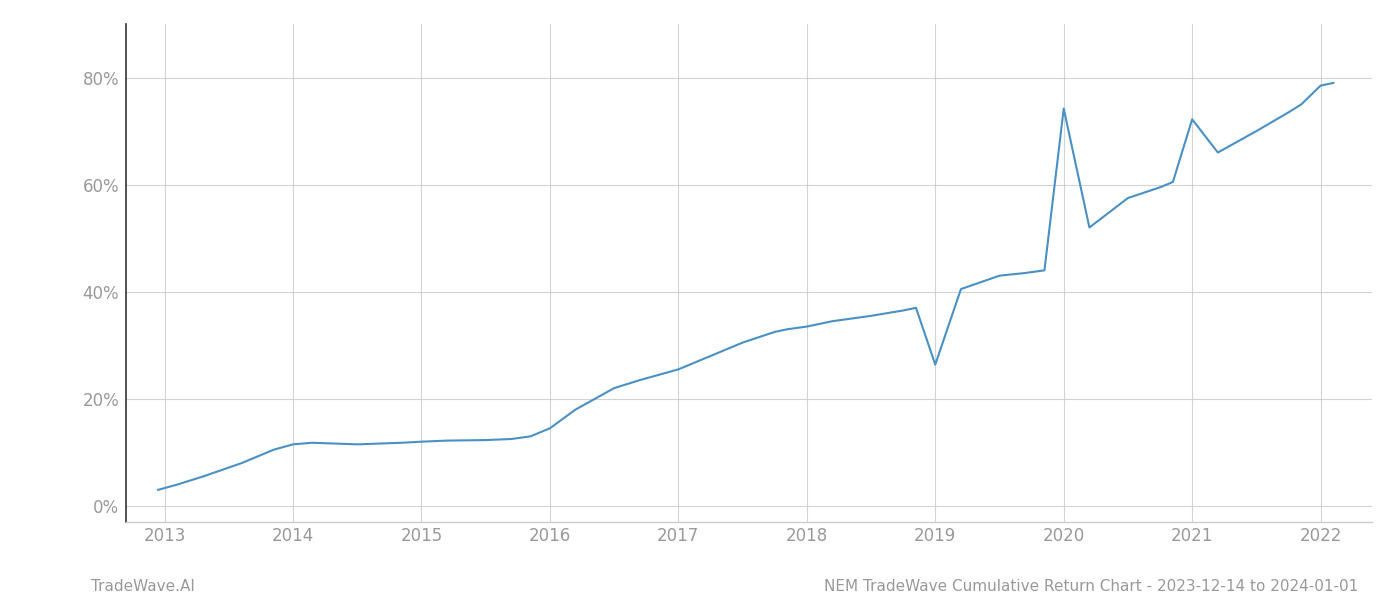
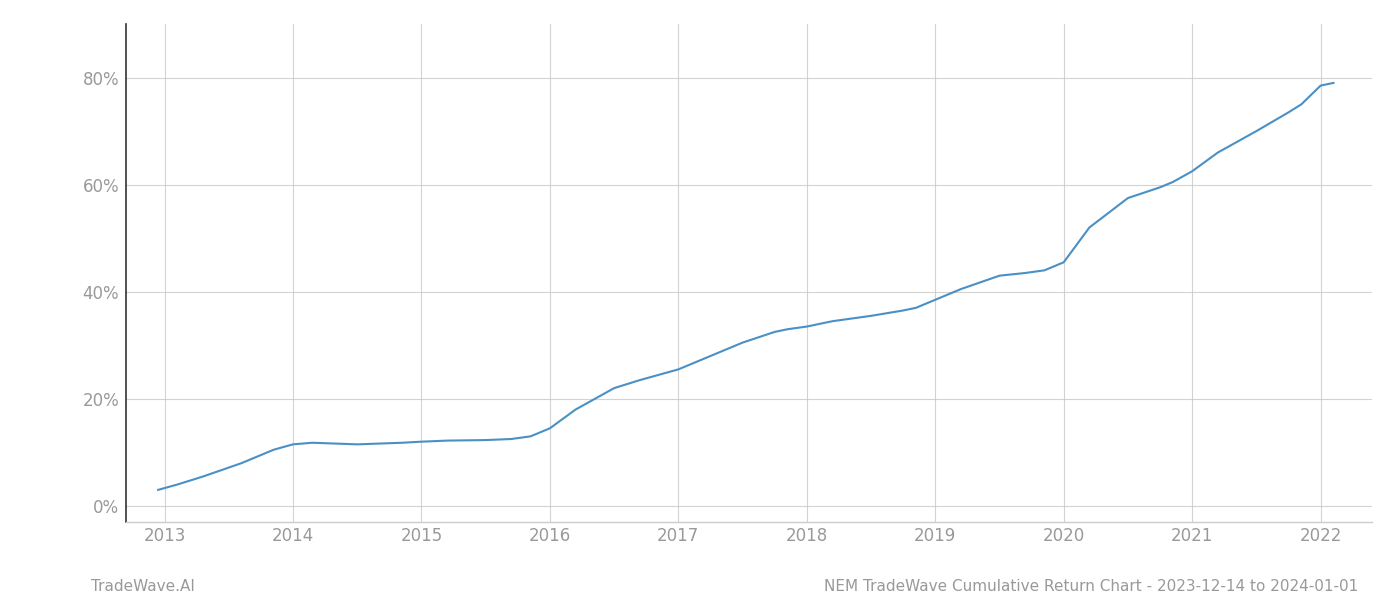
2019: 26.4% -> 38.5%
2020: 74.2% -> 45.5%
2021: 72.2% -> 62.5%
